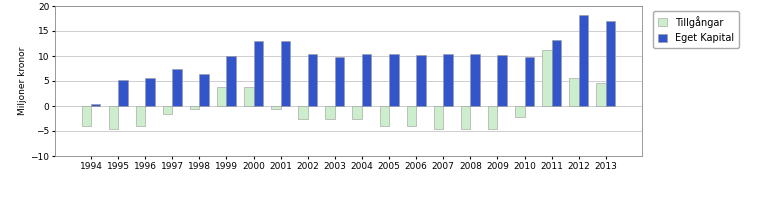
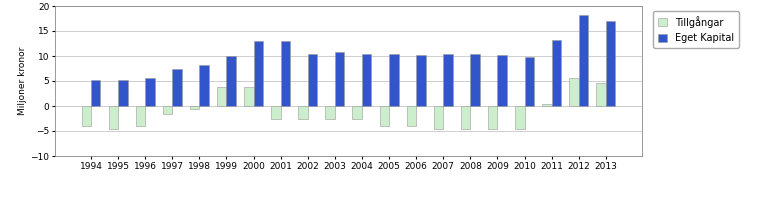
Eget Kapital/1994: 0.4 -> 5.3
Eget Kapital/1998: 6.4 -> 8.3
Tillgångar/2001: -0.6 -> -2.5
Eget Kapital/2003: 9.8 -> 10.8
Tillgångar/2010: -2.2 -> -4.5
Tillgångar/2011: 11.2 -> 0.5
